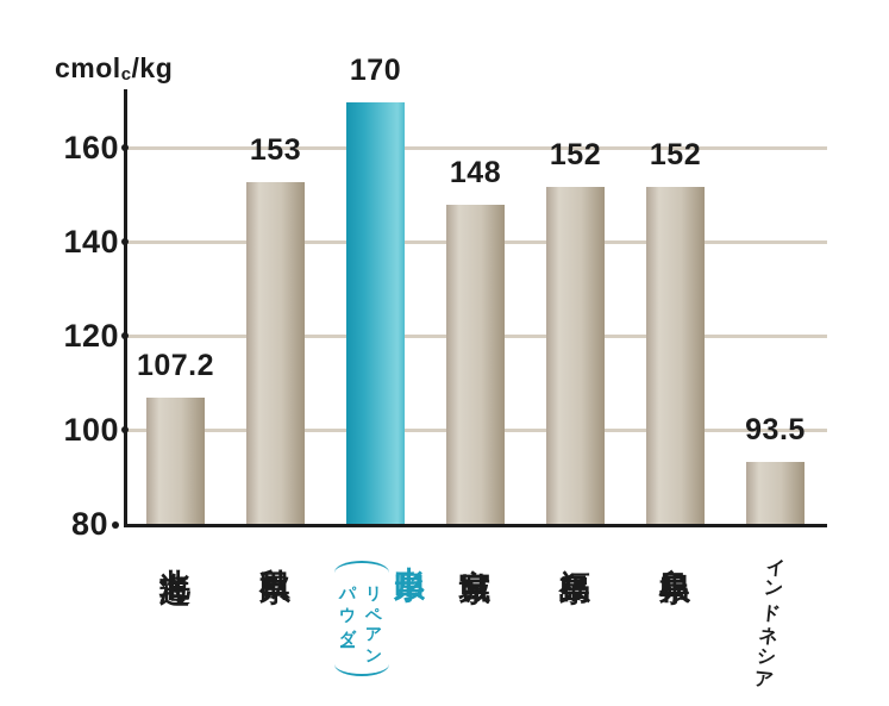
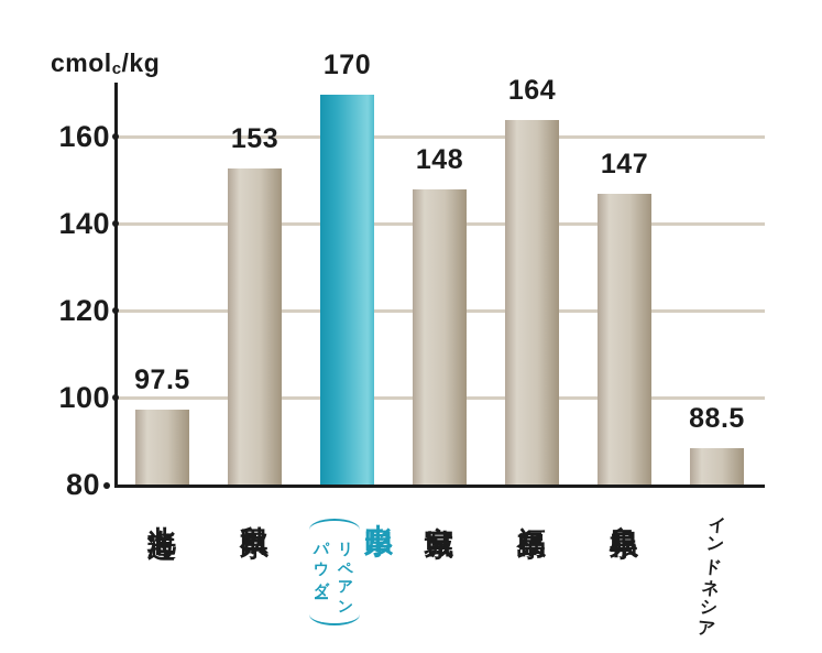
北海道: 107.2 -> 97.5
福島県: 152 -> 164
島根県: 152 -> 147
インドネシア: 93.5 -> 88.5
